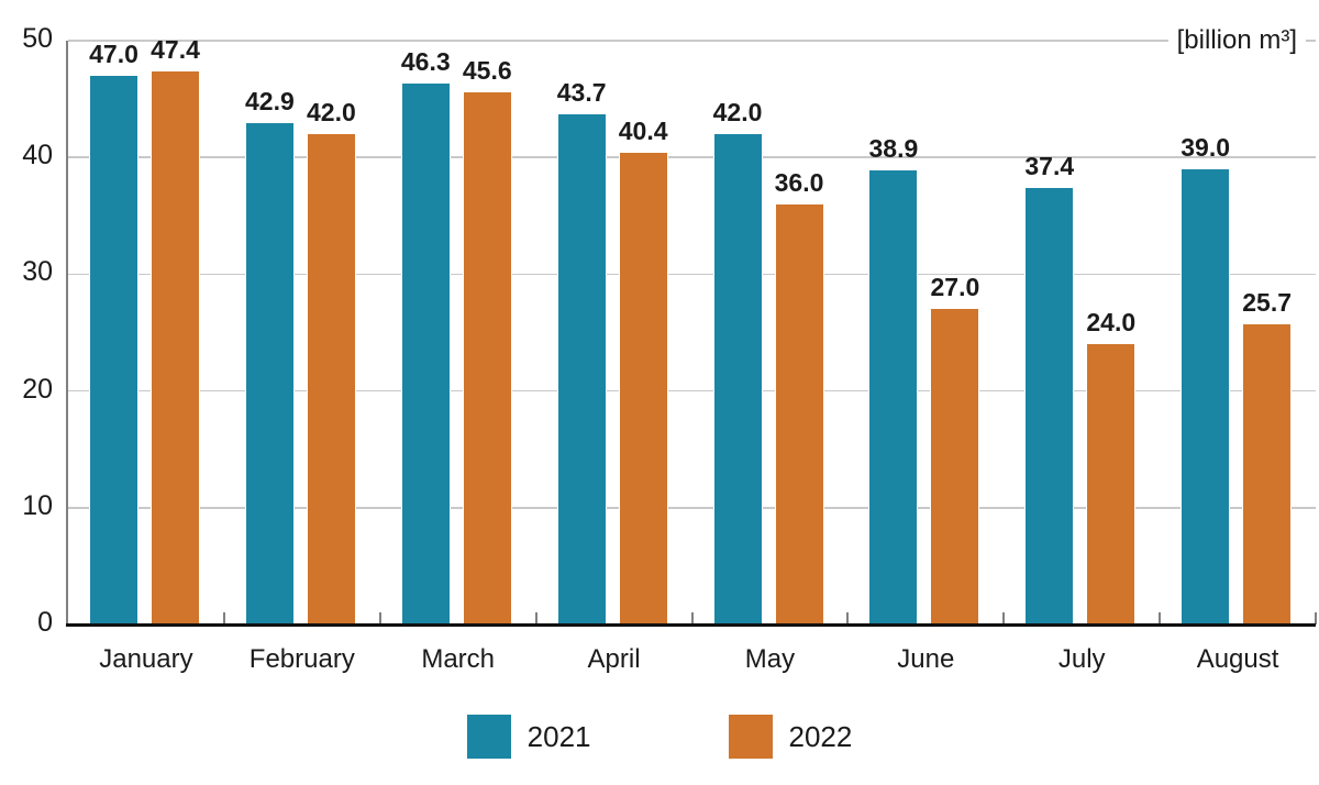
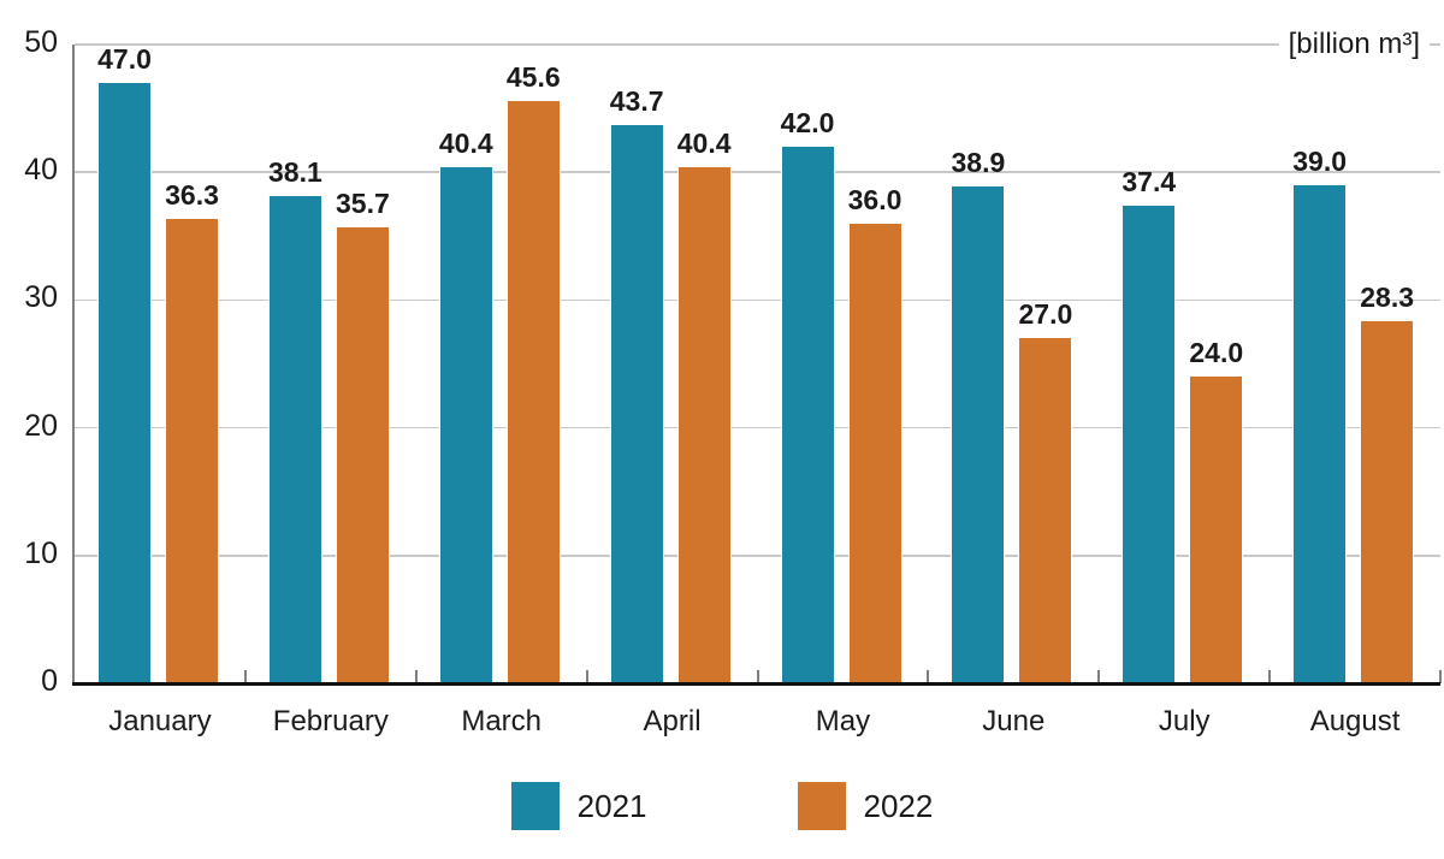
2022/January: 47.4 -> 36.3
2021/February: 42.9 -> 38.1
2022/February: 42.0 -> 35.7
2021/March: 46.3 -> 40.4
2022/August: 25.7 -> 28.3
